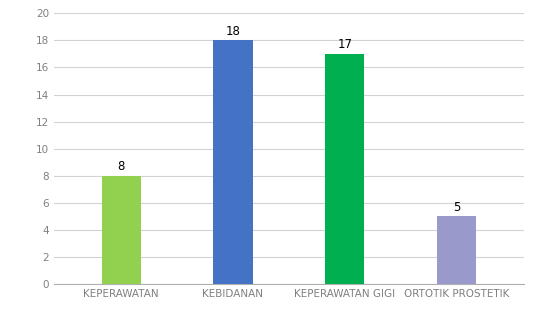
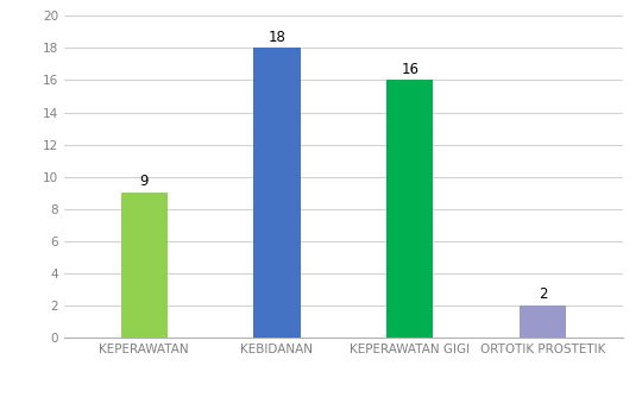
KEPERAWATAN: 8 -> 9
KEPERAWATAN GIGI: 17 -> 16
ORTOTIK PROSTETIK: 5 -> 2
